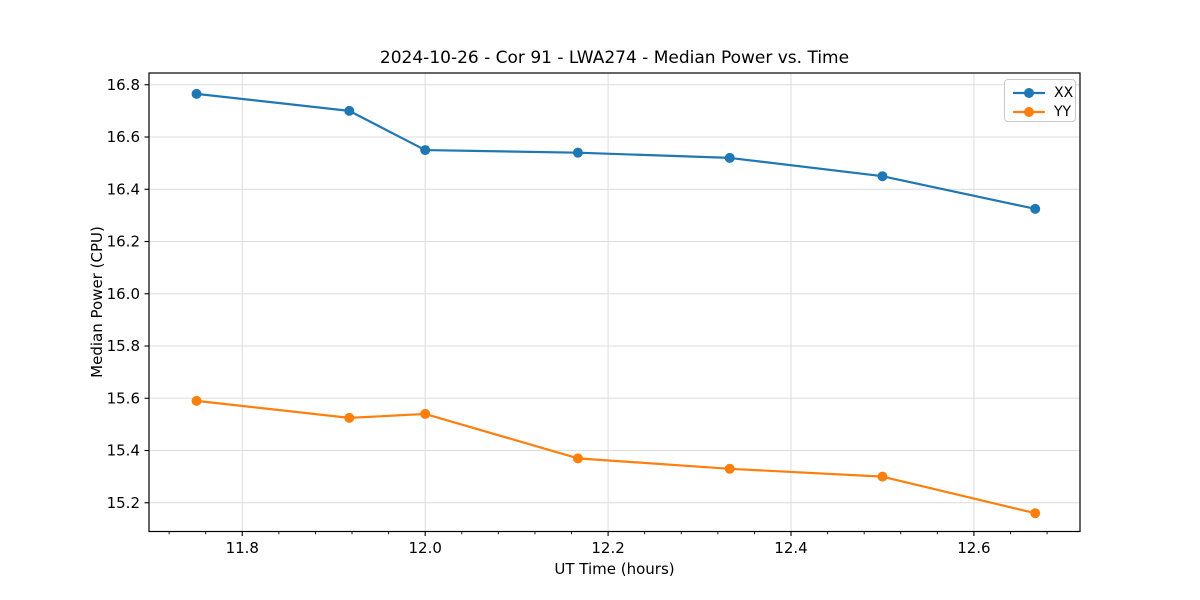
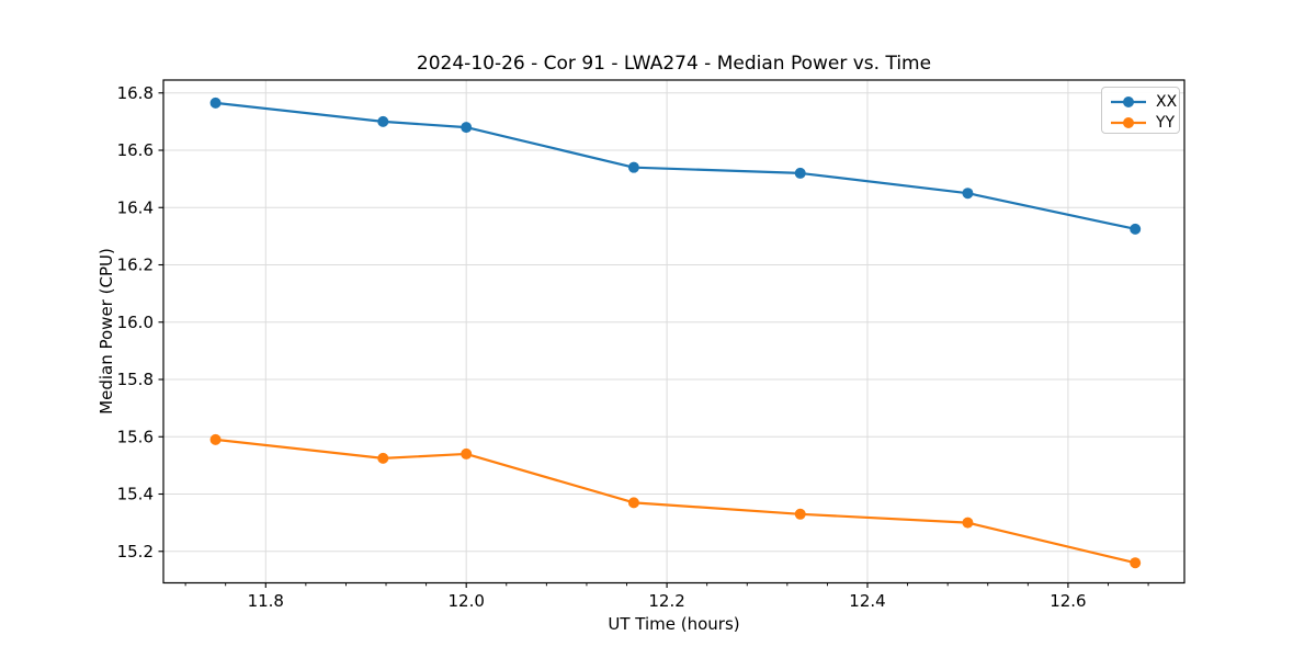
XX/12.0: 16.55 -> 16.68
